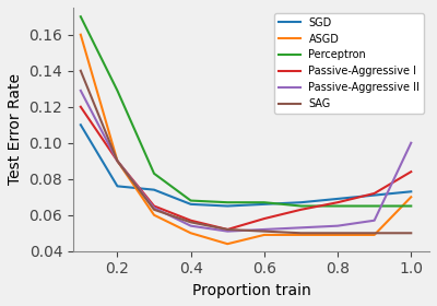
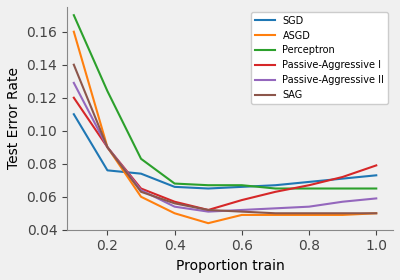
Perceptron/0.2: 0.129 -> 0.124
ASGD/1.0: 0.070 -> 0.050
Passive-Aggressive I/1.0: 0.084 -> 0.079
Passive-Aggressive II/1.0: 0.100 -> 0.059
